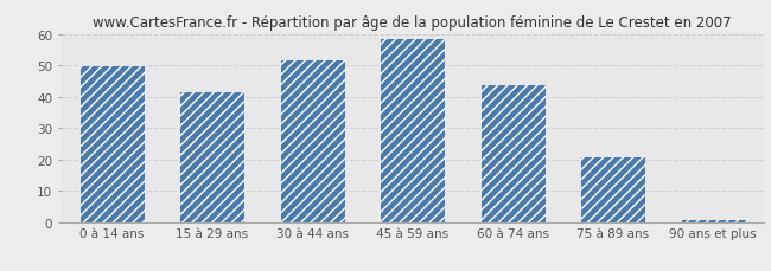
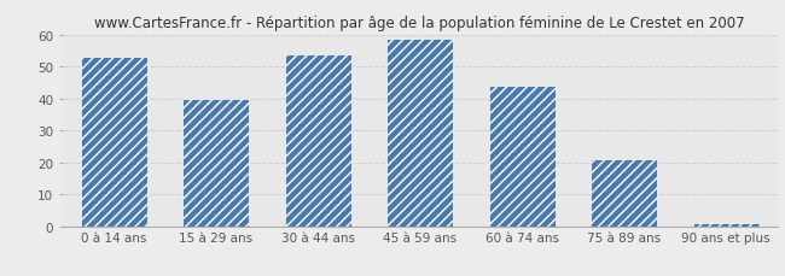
0 à 14 ans: 50 -> 53
15 à 29 ans: 42 -> 40
30 à 44 ans: 52 -> 54
